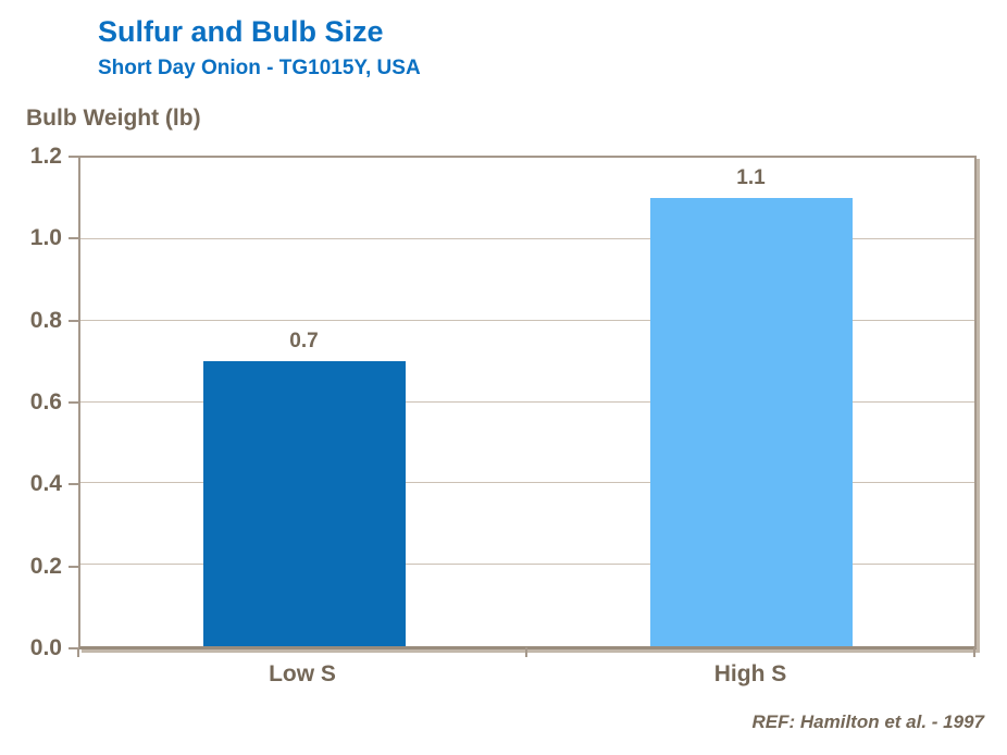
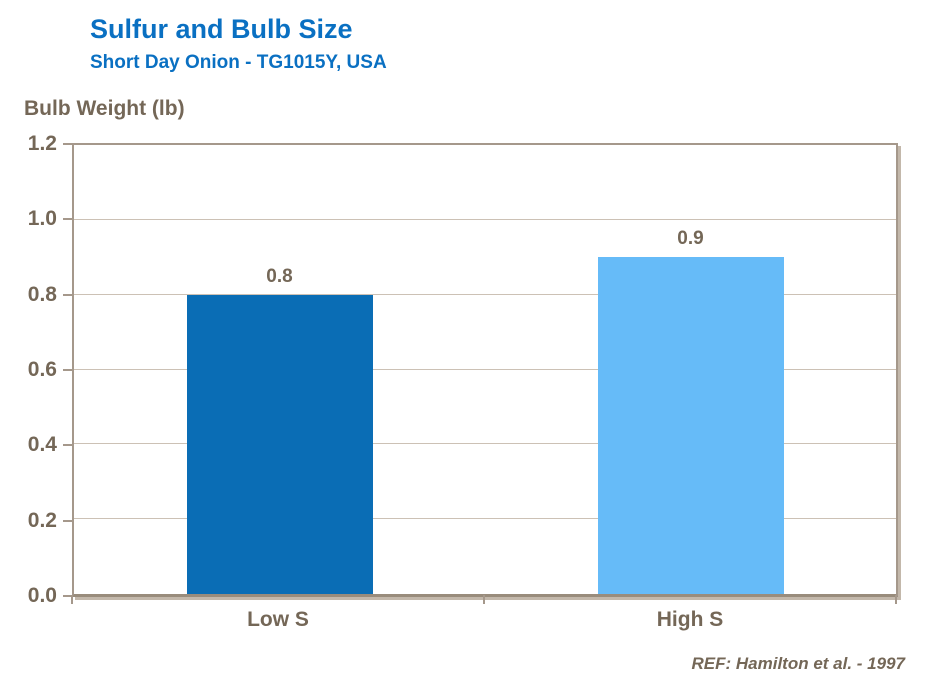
Low S: 0.7 -> 0.8
High S: 1.1 -> 0.9
